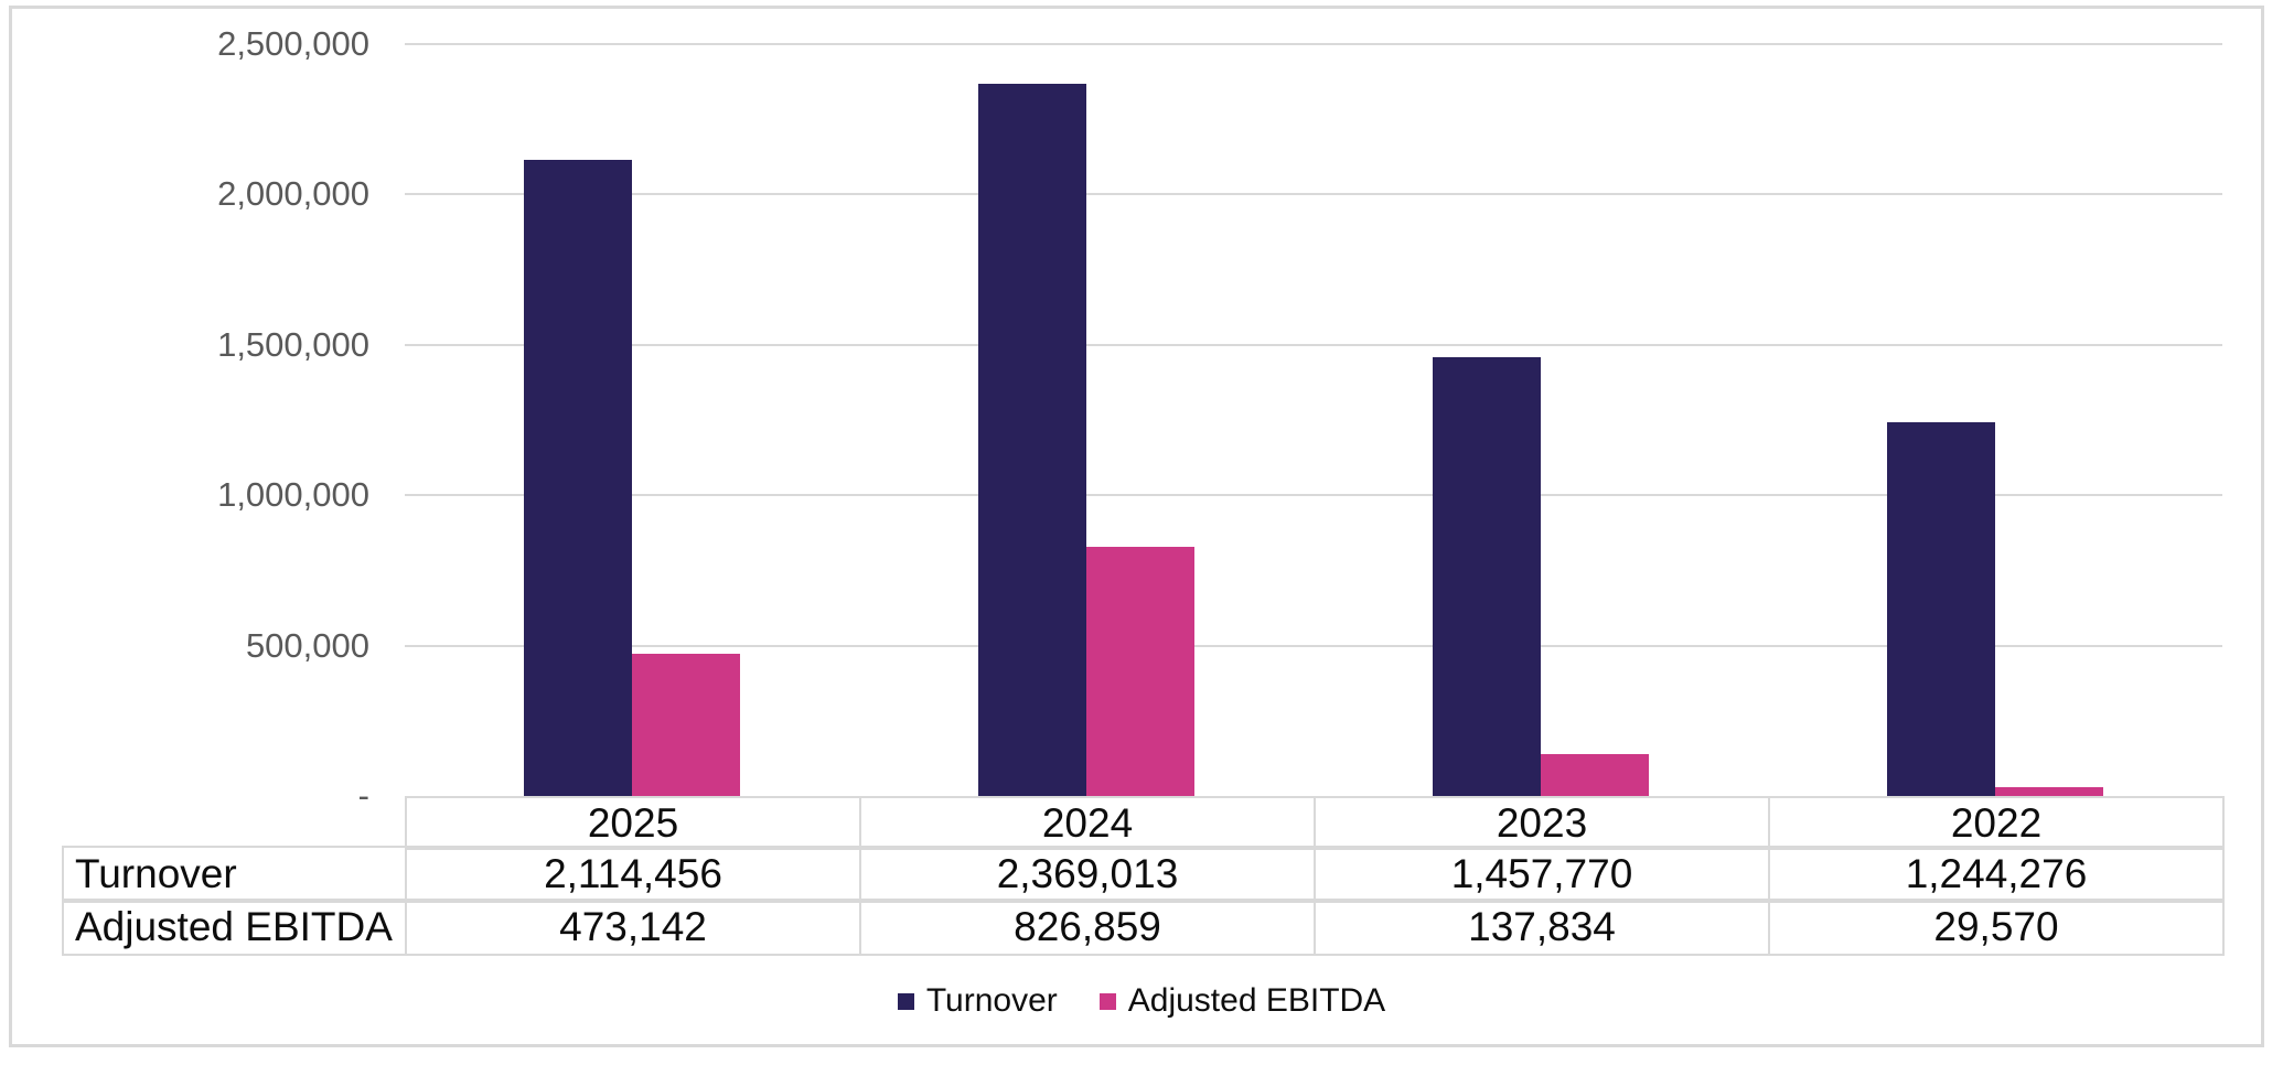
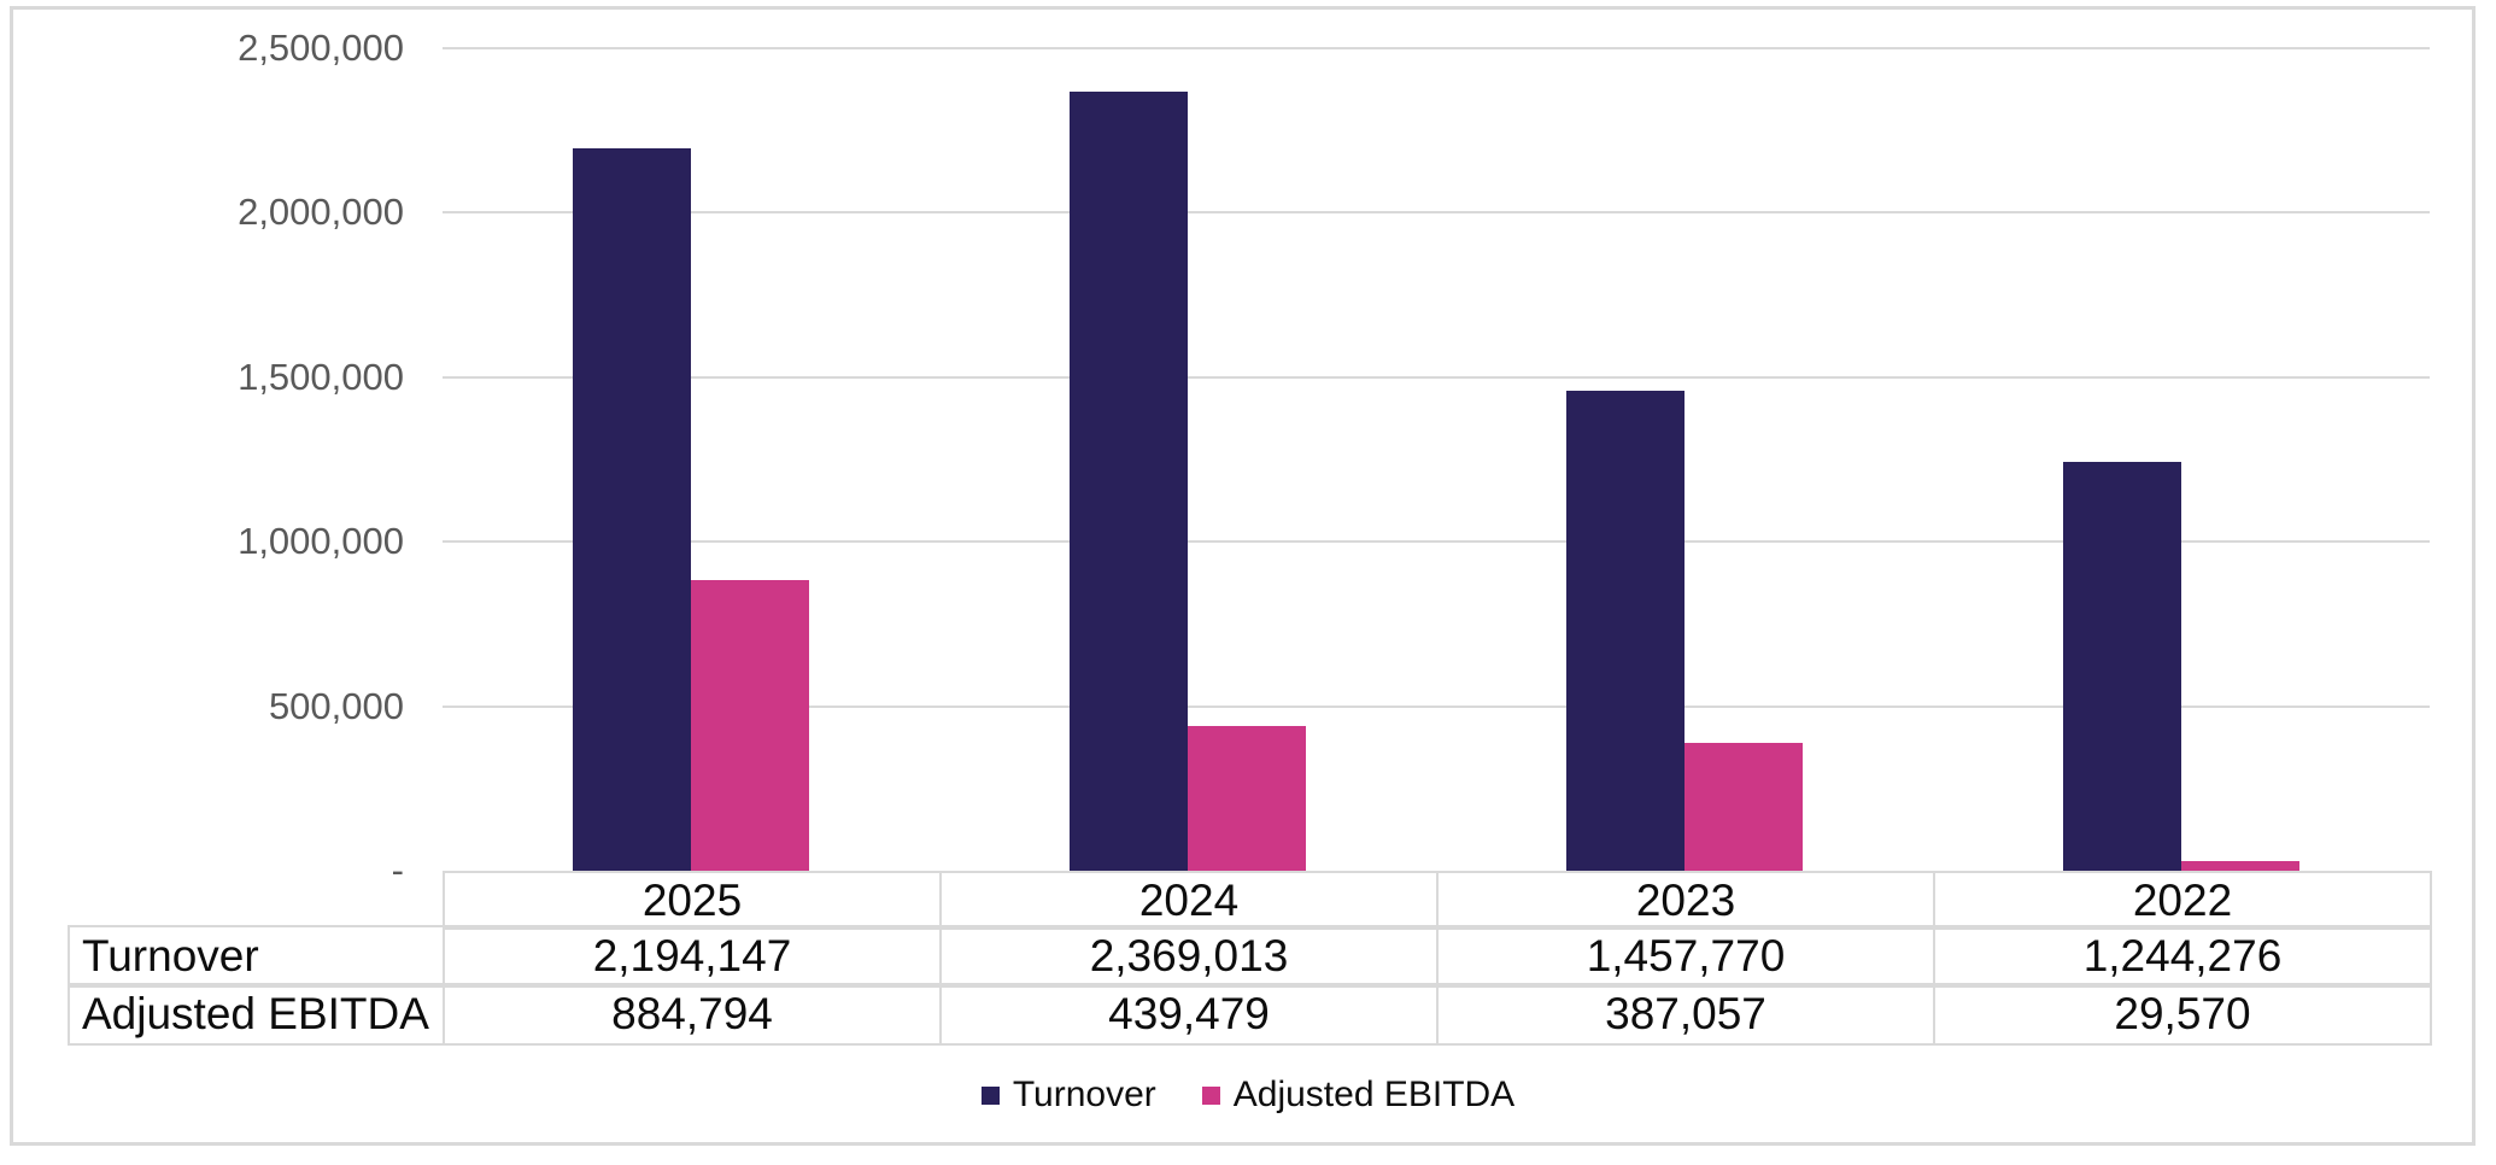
Turnover/2025: 2,114,456 -> 2,194,147
Adjusted EBITDA/2025: 473,142 -> 884,794
Adjusted EBITDA/2024: 826,859 -> 439,479
Adjusted EBITDA/2023: 137,834 -> 387,057
